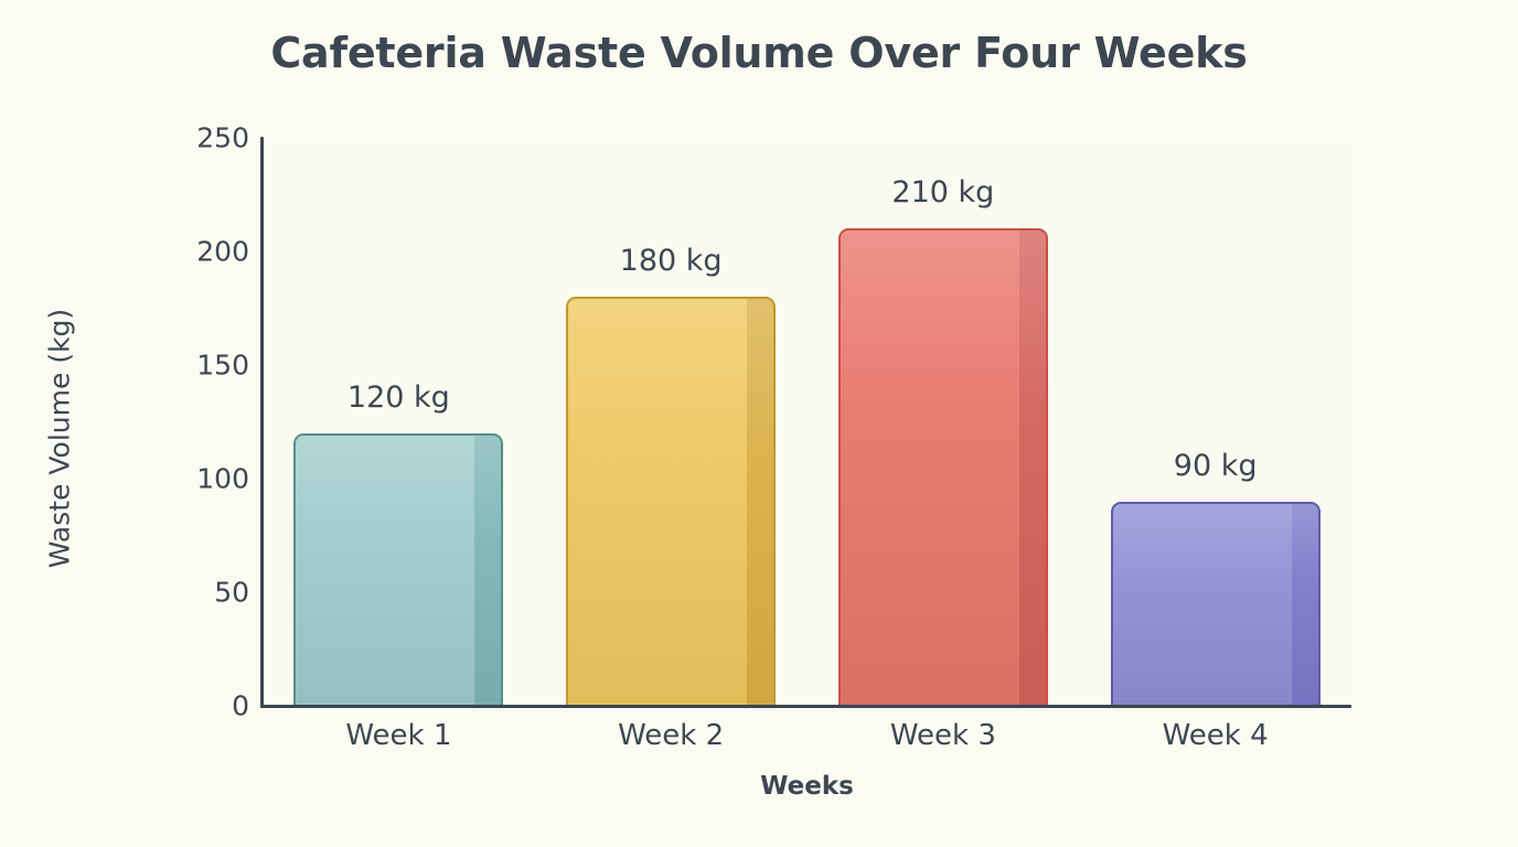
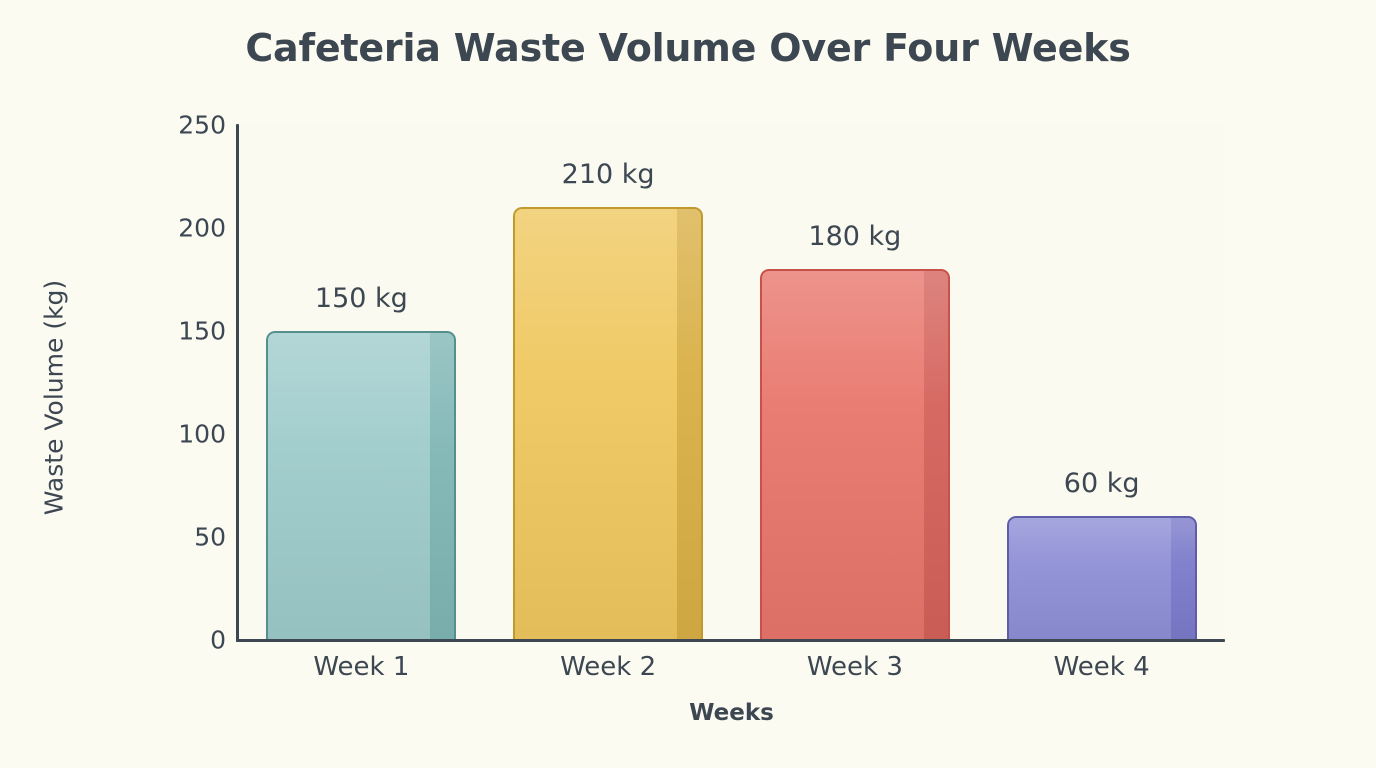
Week 1: 120 -> 150
Week 2: 180 -> 210
Week 3: 210 -> 180
Week 4: 90 -> 60
